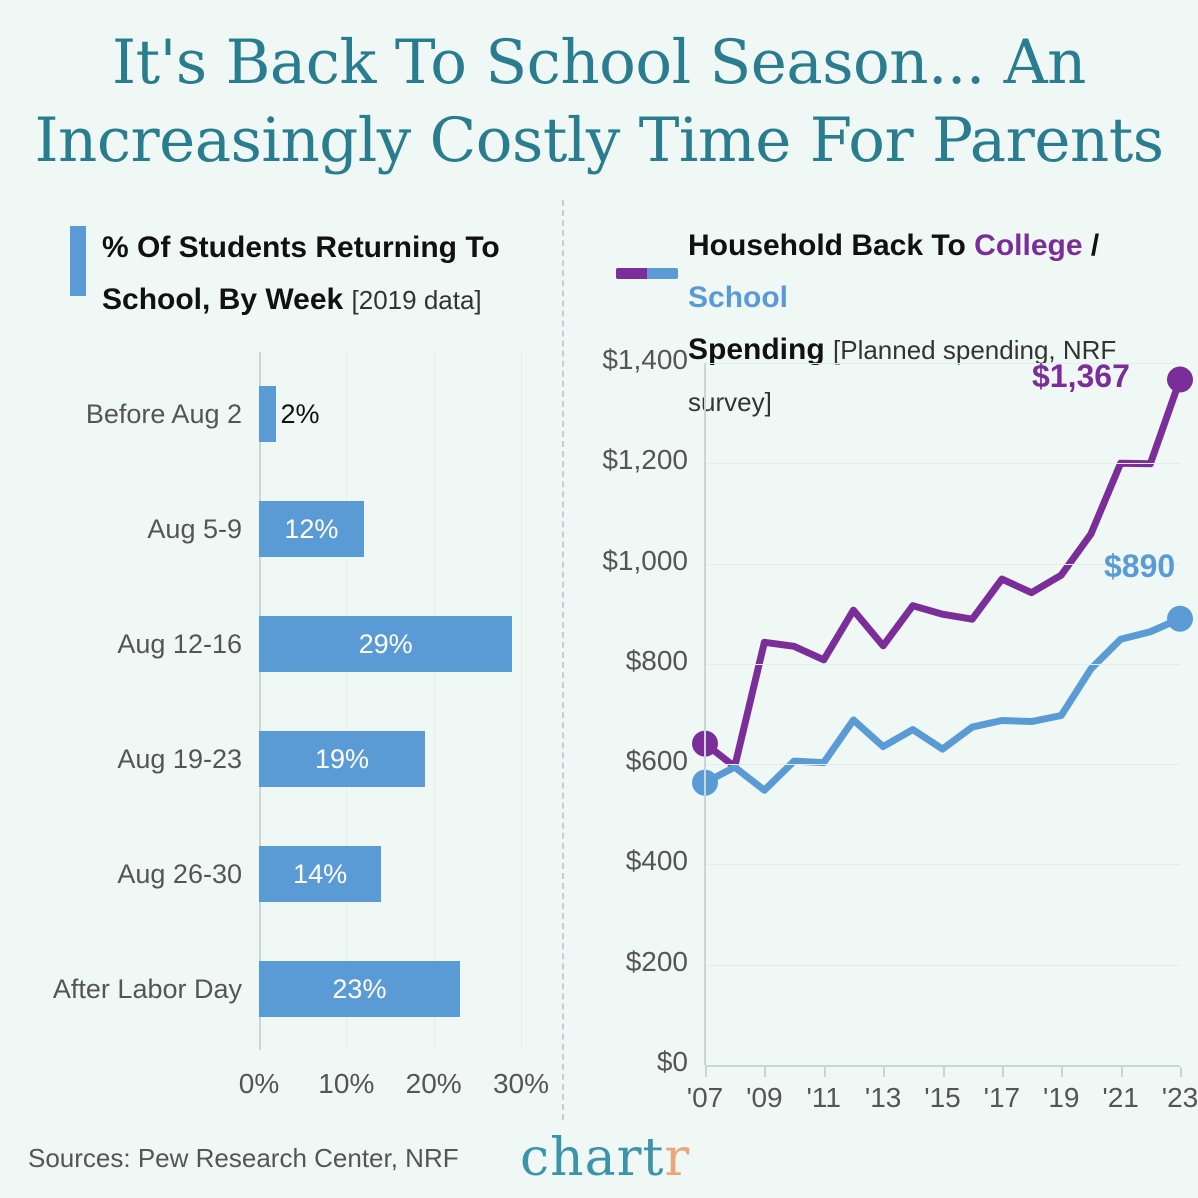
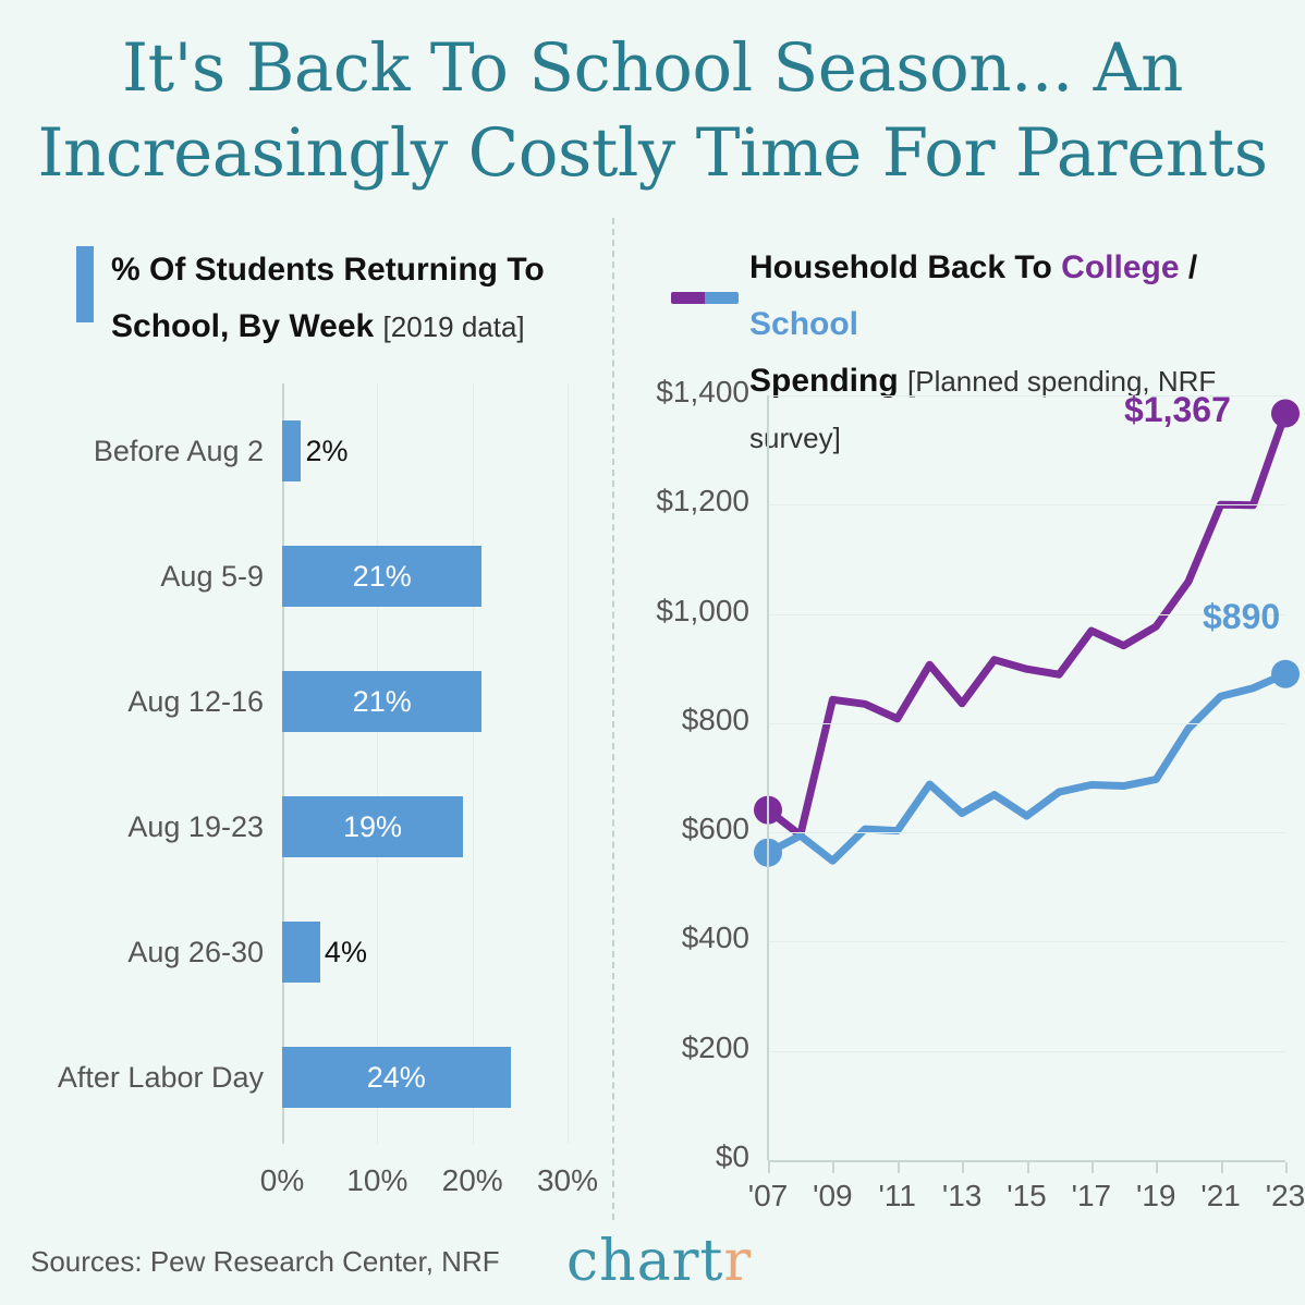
% Of Students Returning To School, By Week/Aug 5-9: 12% -> 21%
% Of Students Returning To School, By Week/Aug 12-16: 29% -> 21%
% Of Students Returning To School, By Week/Aug 26-30: 14% -> 4%
% Of Students Returning To School, By Week/After Labor Day: 23% -> 24%
